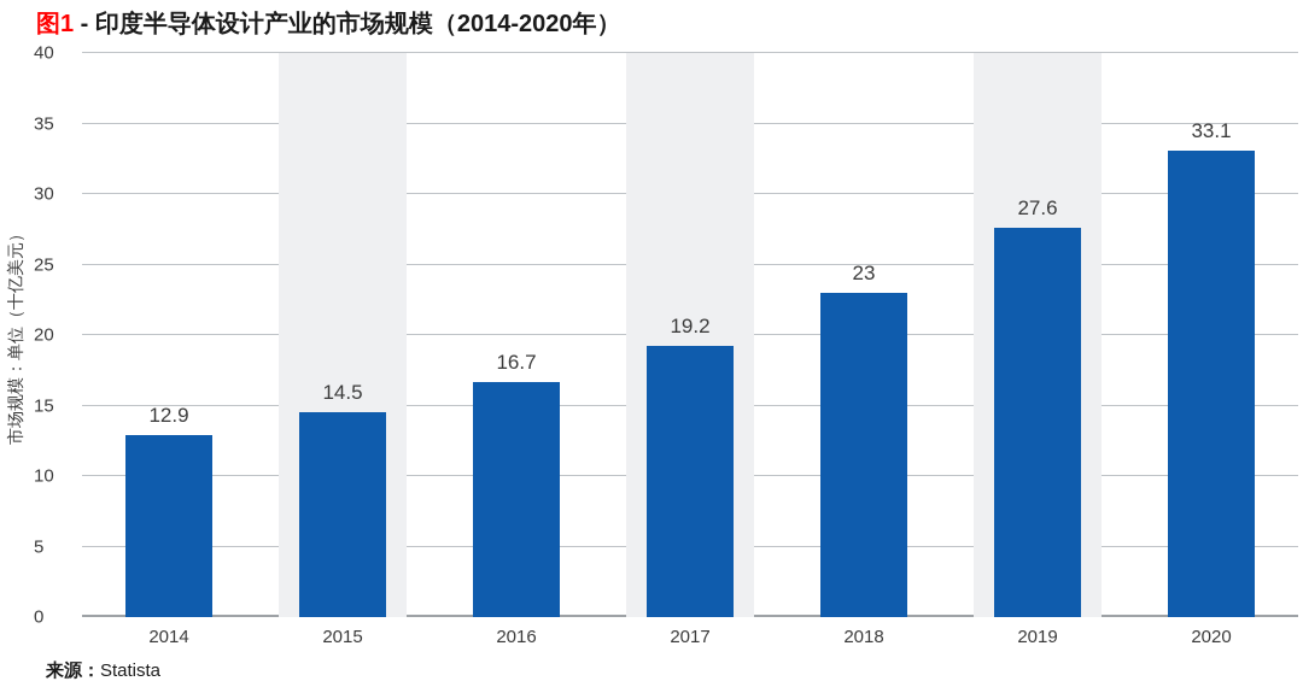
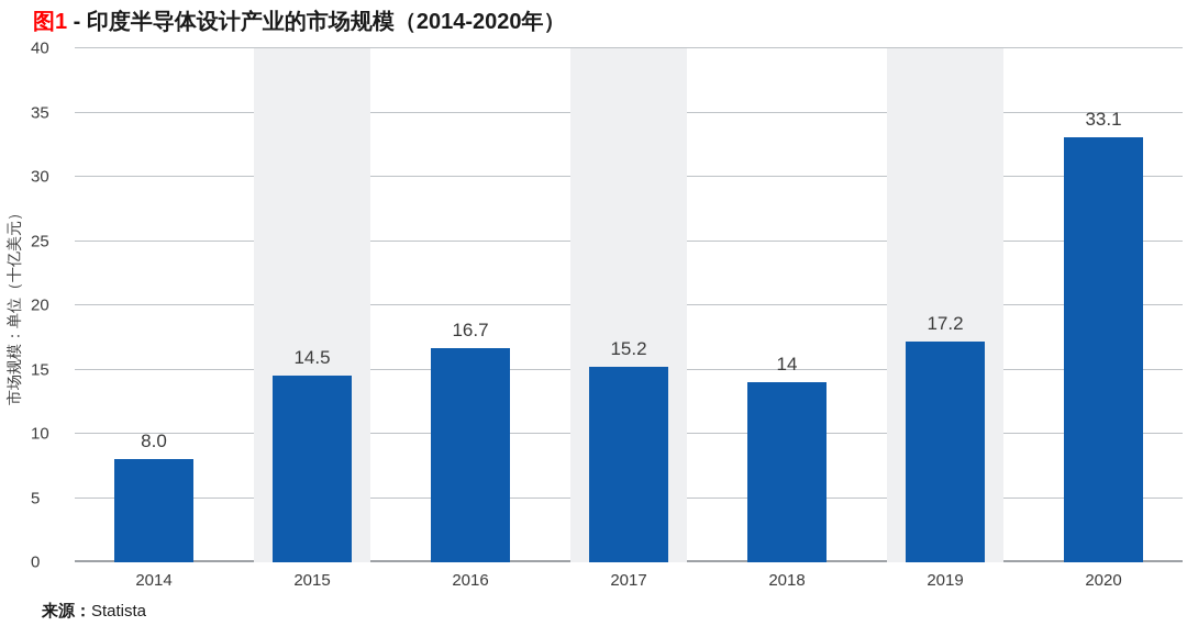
2014: 12.9 -> 8.0
2017: 19.2 -> 15.2
2018: 23 -> 14
2019: 27.6 -> 17.2
